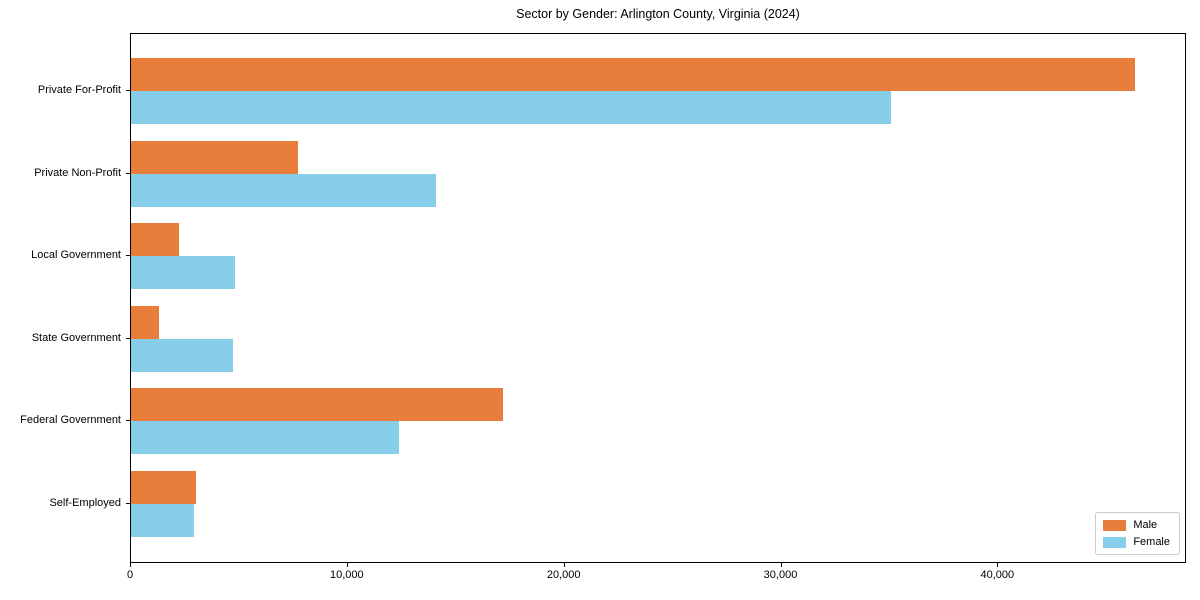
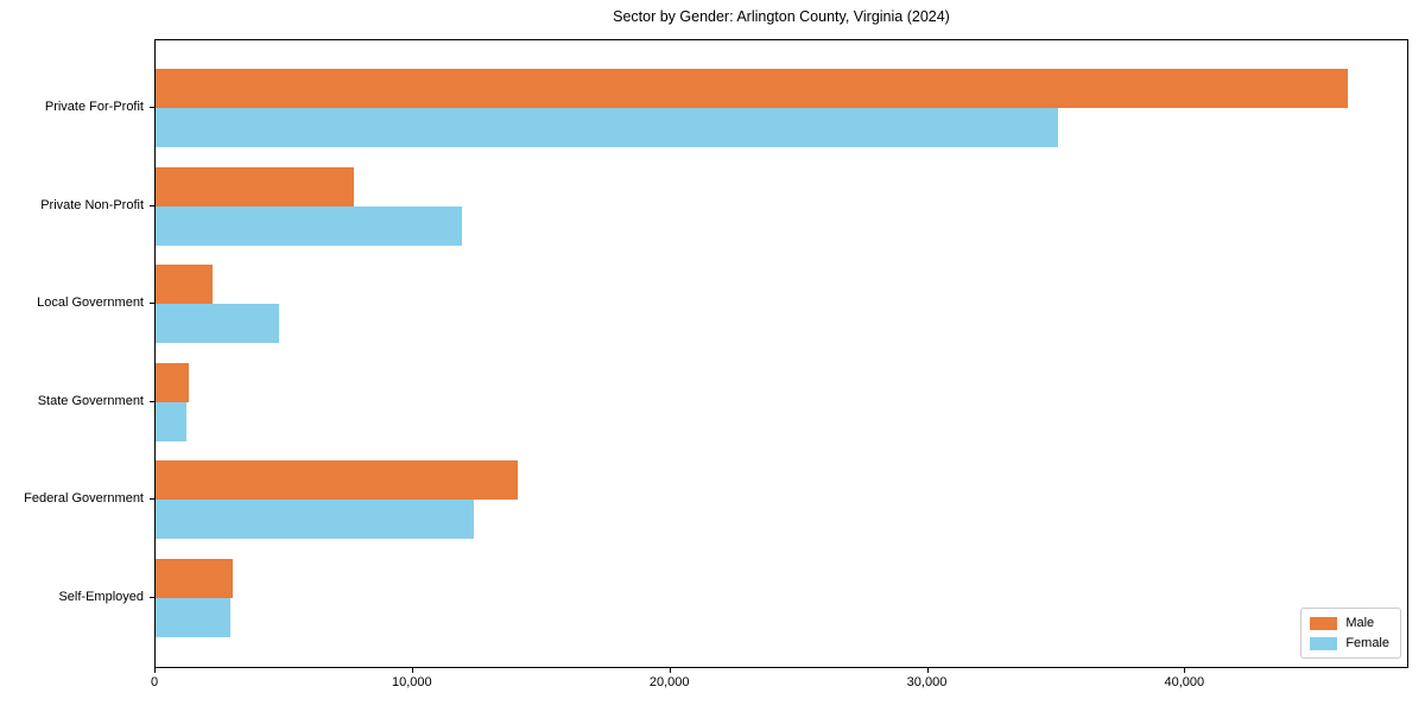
Female/Private Non-Profit: 14100 -> 11900
Female/State Government: 4700 -> 1200
Male/Federal Government: 17200 -> 14100
